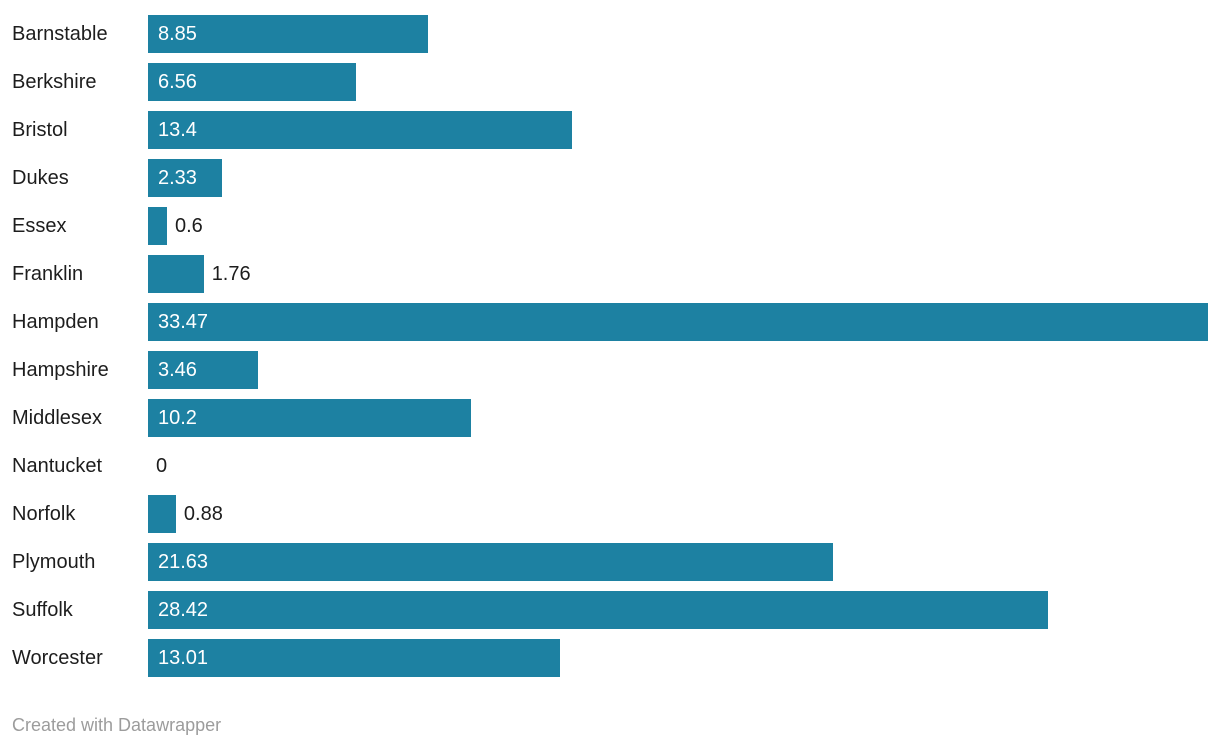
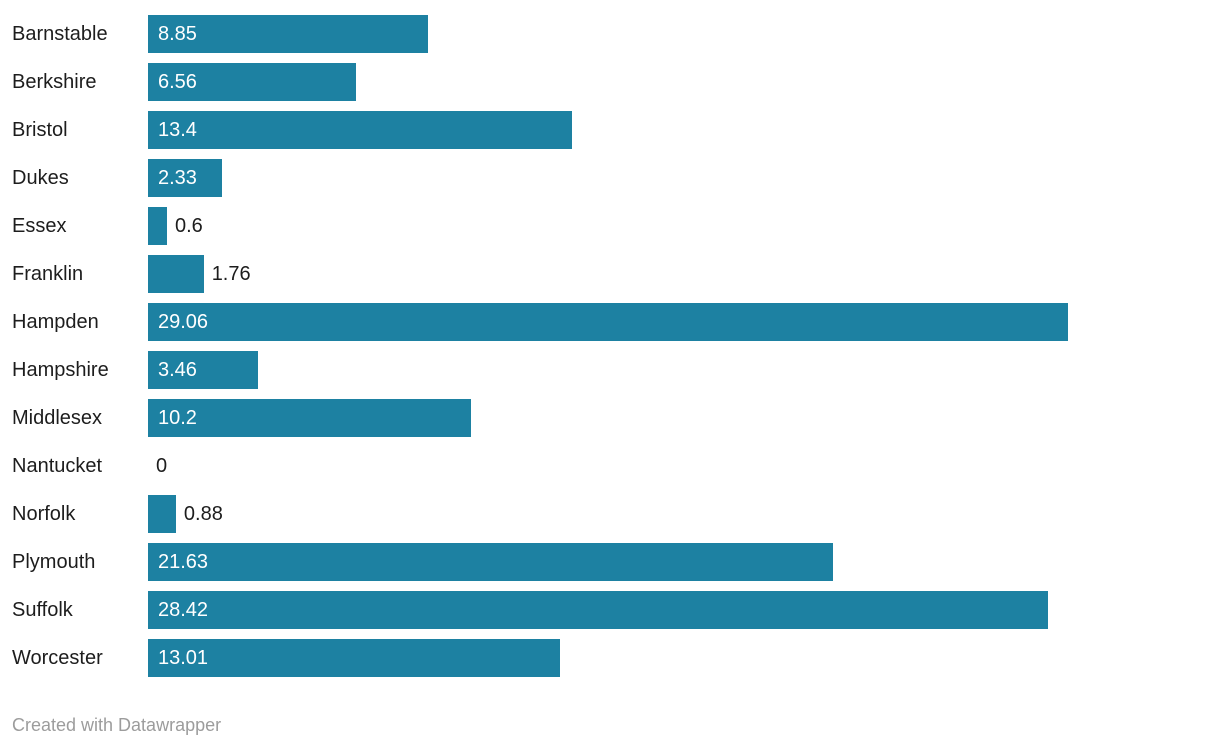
Hampden: 33.47 -> 29.06
